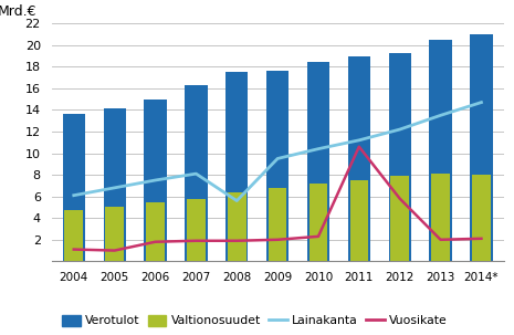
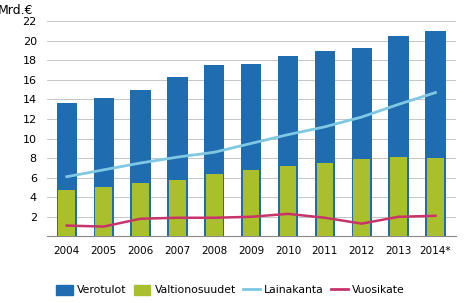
Lainakanta/2008: 5.6 -> 8.6
Vuosikate/2011: 10.6 -> 1.9
Vuosikate/2012: 5.8 -> 1.3
